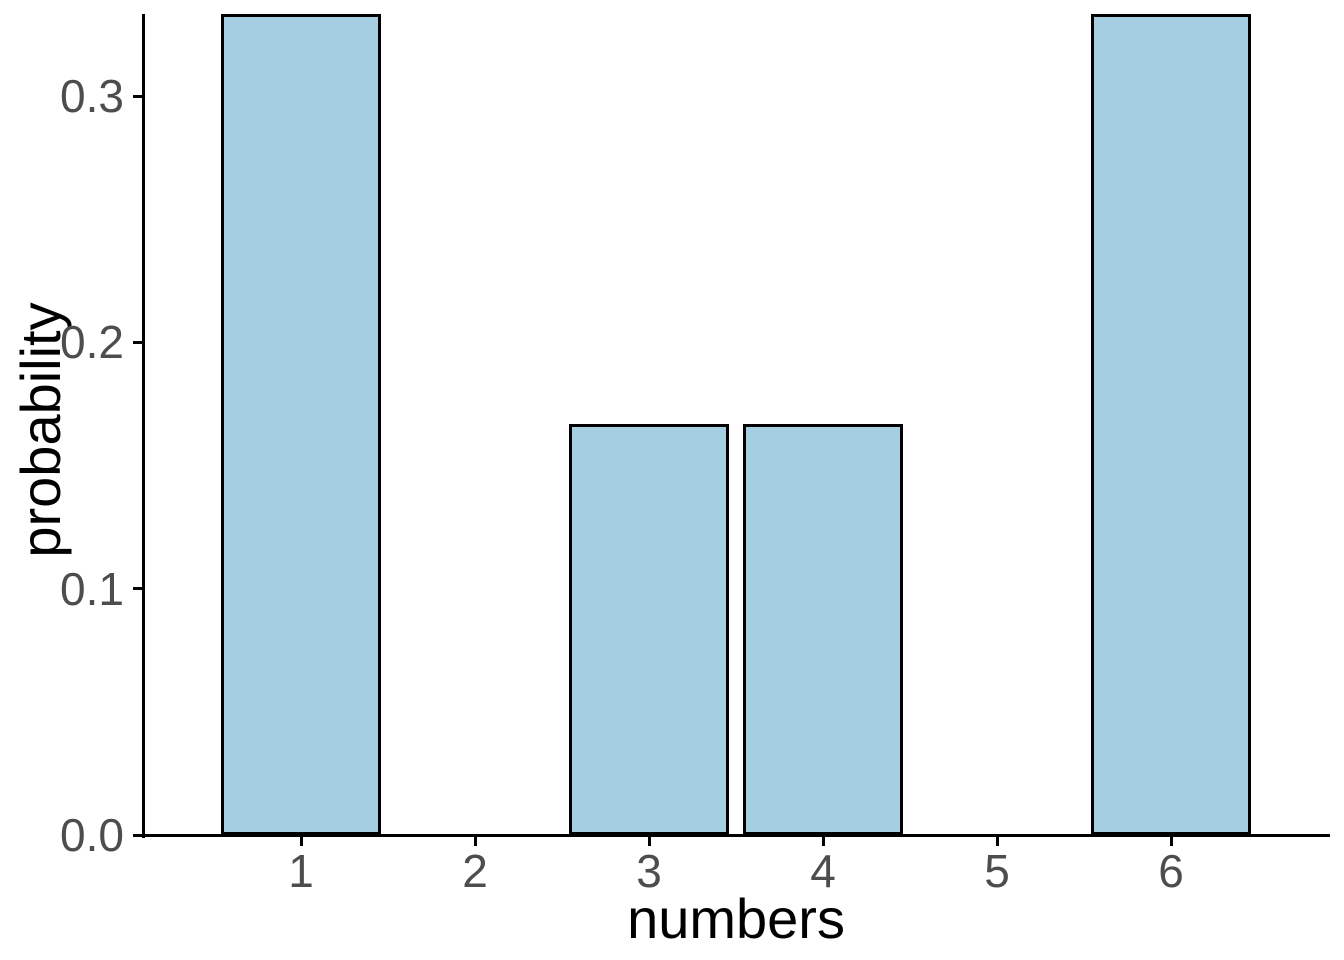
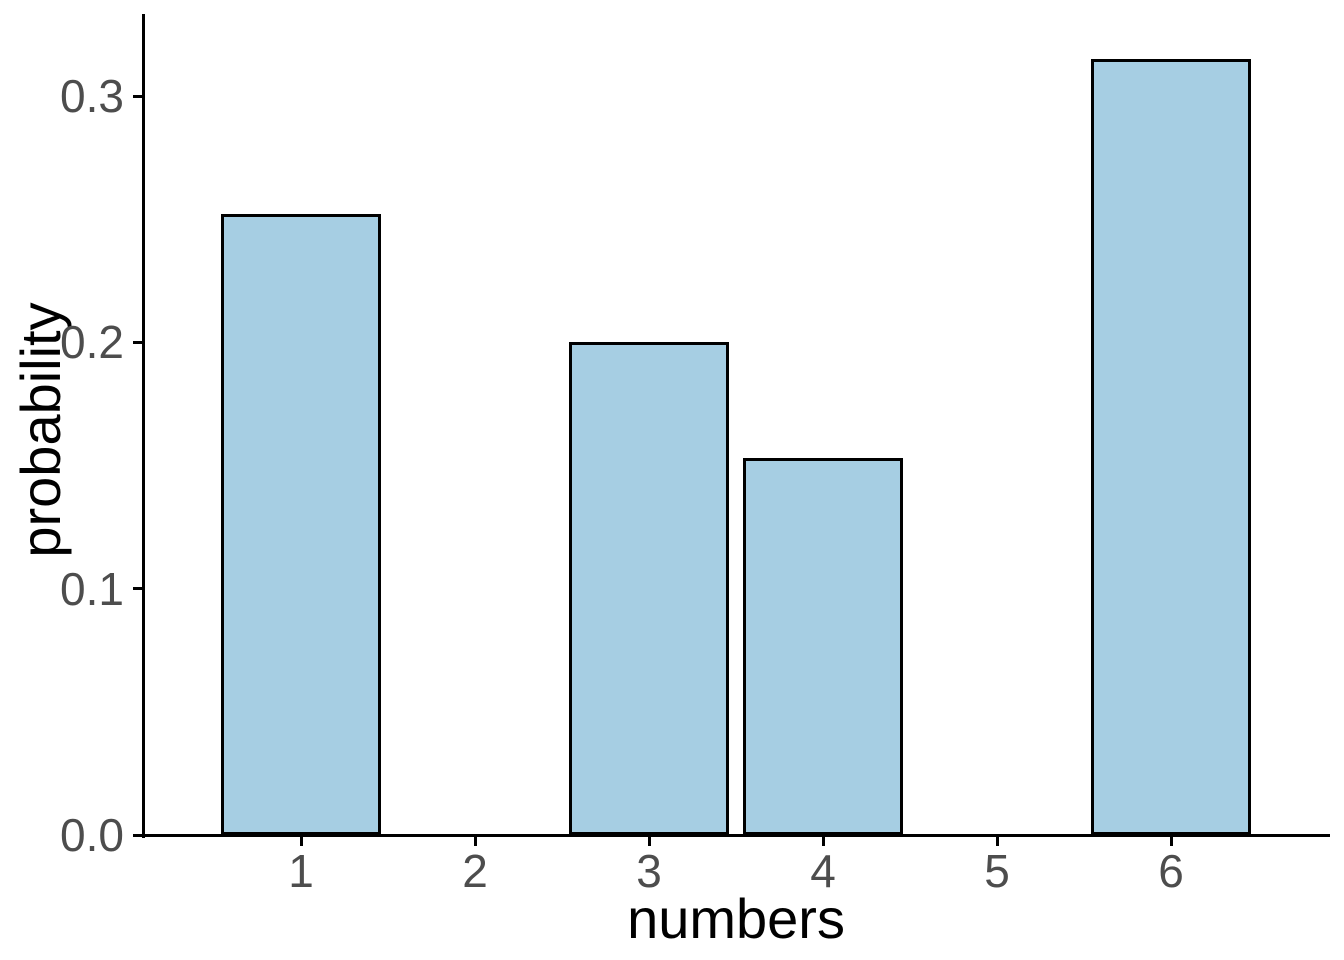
1: 0.333 -> 0.252
3: 0.167 -> 0.200
4: 0.167 -> 0.153
6: 0.333 -> 0.315
